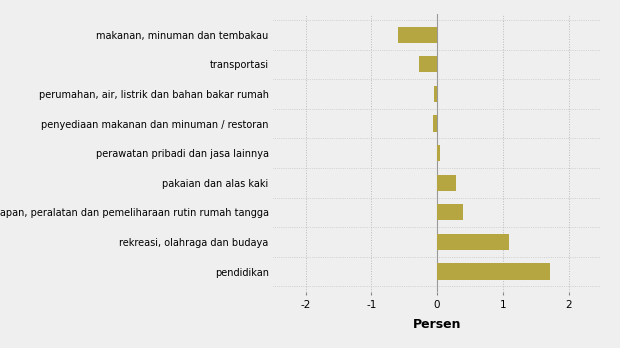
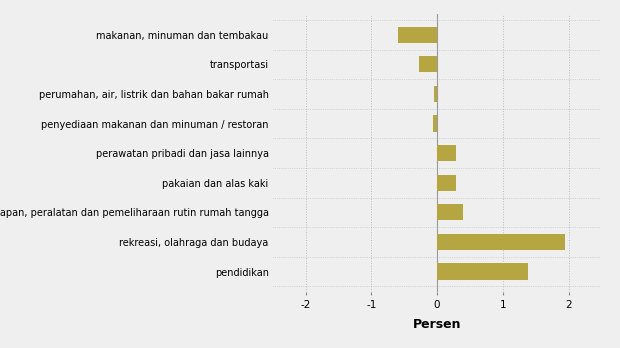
perawatan pribadi dan jasa lainnya: 0.05 -> 0.28
rekreasi, olahraga dan budaya: 1.10 -> 1.94
pendidikan: 1.72 -> 1.38
